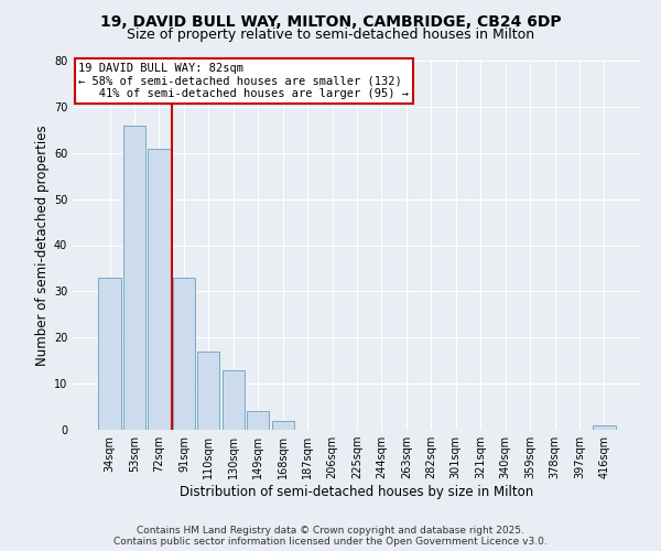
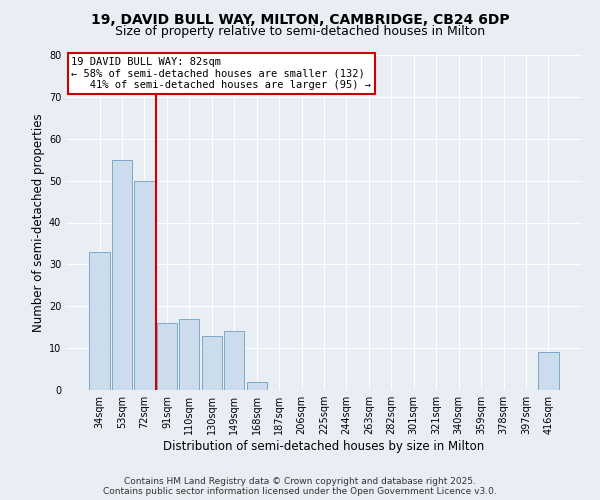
53sqm: 66 -> 55
72sqm: 61 -> 50
91sqm: 33 -> 16
149sqm: 4 -> 14
416sqm: 1 -> 9
